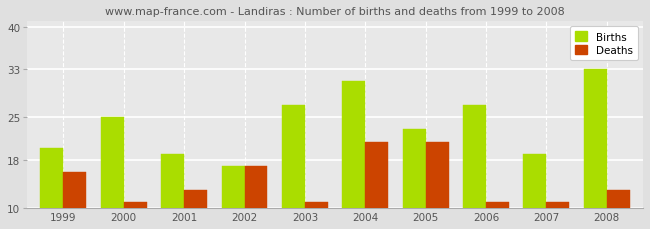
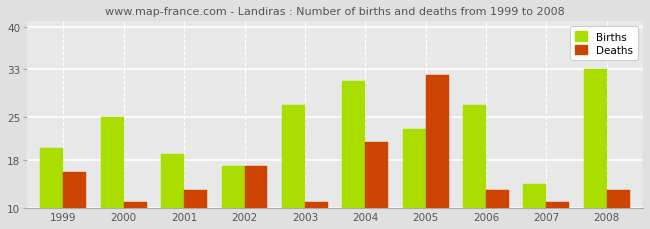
Deaths/2005: 21 -> 32
Deaths/2006: 11 -> 13
Births/2007: 19 -> 14
